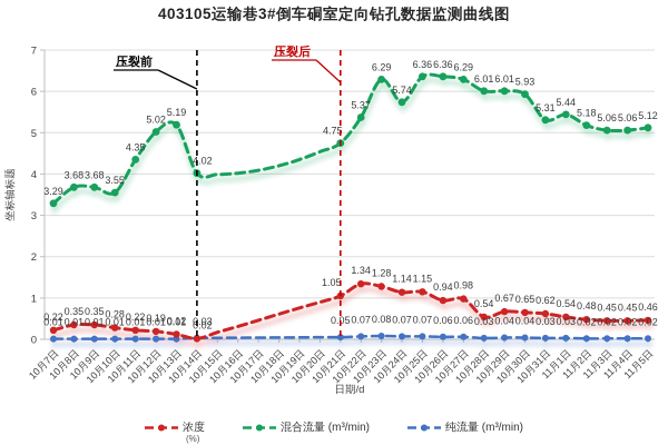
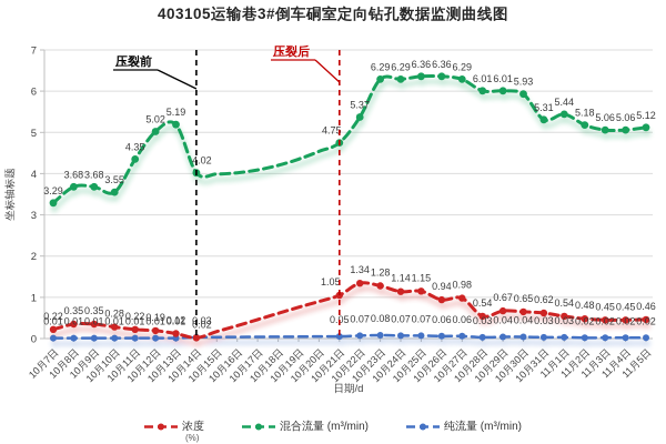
混合流量 (m³/min)/10月24日: 5.74 -> 6.29
